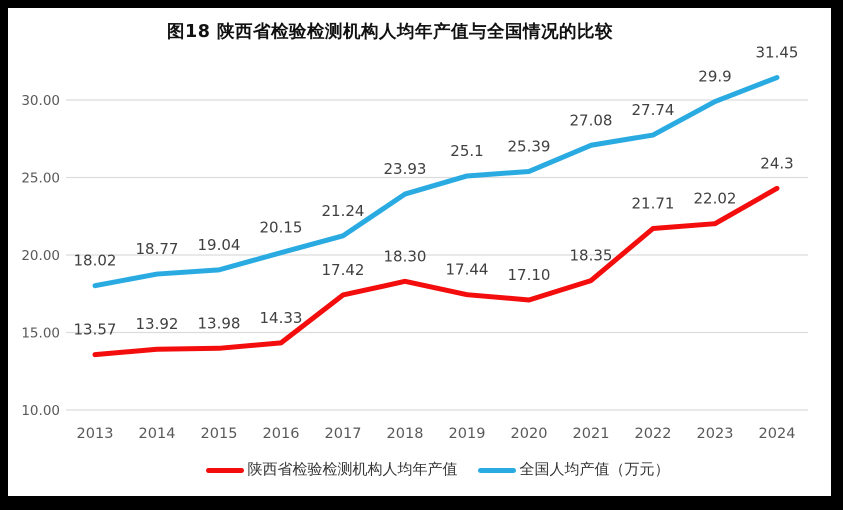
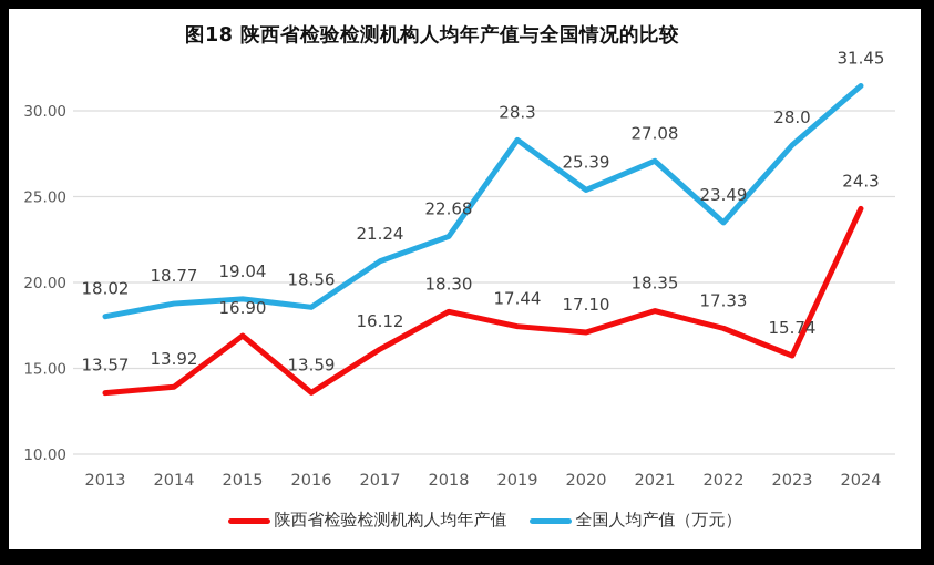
陕西省检验检测机构人均年产值/2015: 13.98 -> 16.90
陕西省检验检测机构人均年产值/2016: 14.33 -> 13.59
全国人均产值（万元）/2016: 20.15 -> 18.56
陕西省检验检测机构人均年产值/2017: 17.42 -> 16.12
全国人均产值（万元）/2018: 23.93 -> 22.68
全国人均产值（万元）/2019: 25.1 -> 28.3
陕西省检验检测机构人均年产值/2022: 21.71 -> 17.33
全国人均产值（万元）/2022: 27.74 -> 23.49
陕西省检验检测机构人均年产值/2023: 22.02 -> 15.74
全国人均产值（万元）/2023: 29.9 -> 28.0
